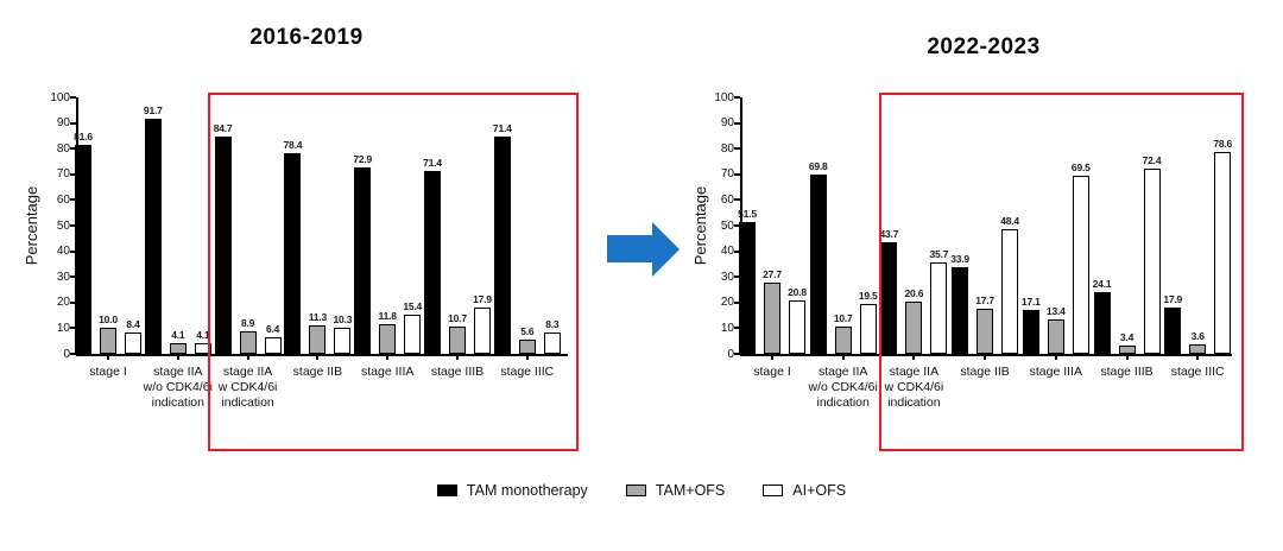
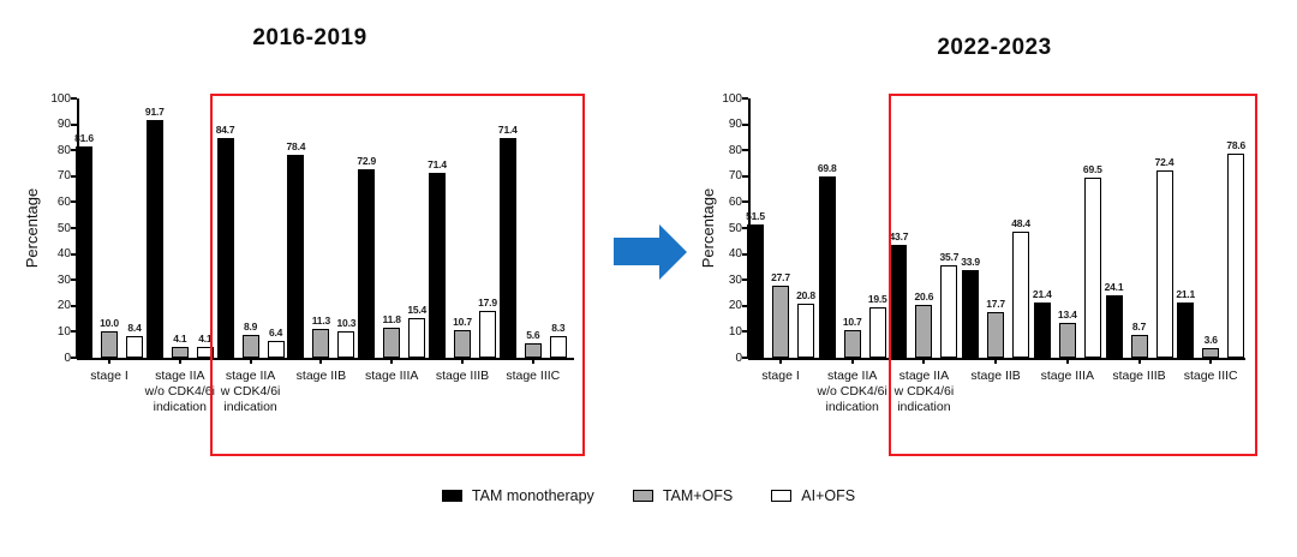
2022-2023/TAM monotherapy/stage IIIA: 17.1 -> 21.4
2022-2023/TAM+OFS/stage IIIB: 3.4 -> 8.7
2022-2023/TAM monotherapy/stage IIIC: 17.9 -> 21.1
